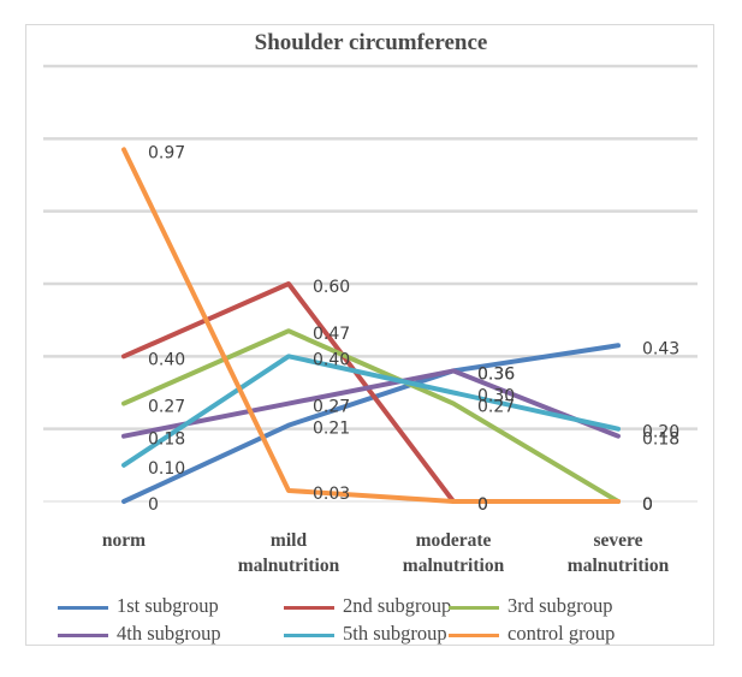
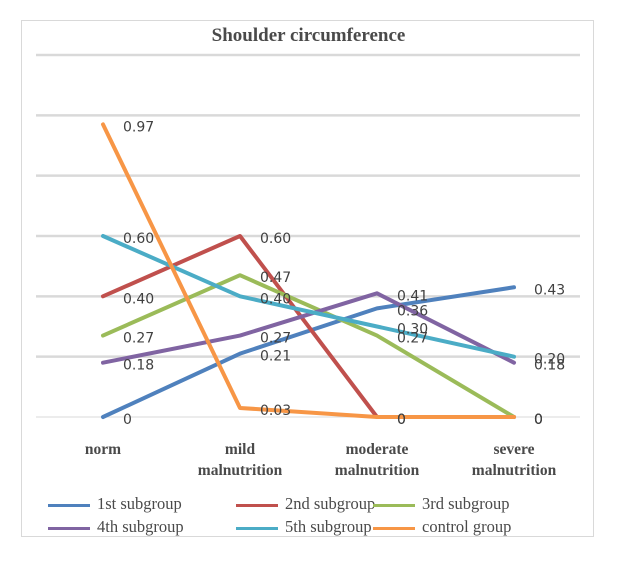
5th subgroup/norm: 0.10 -> 0.60
4th subgroup/moderate malnutrition: 0.36 -> 0.41
